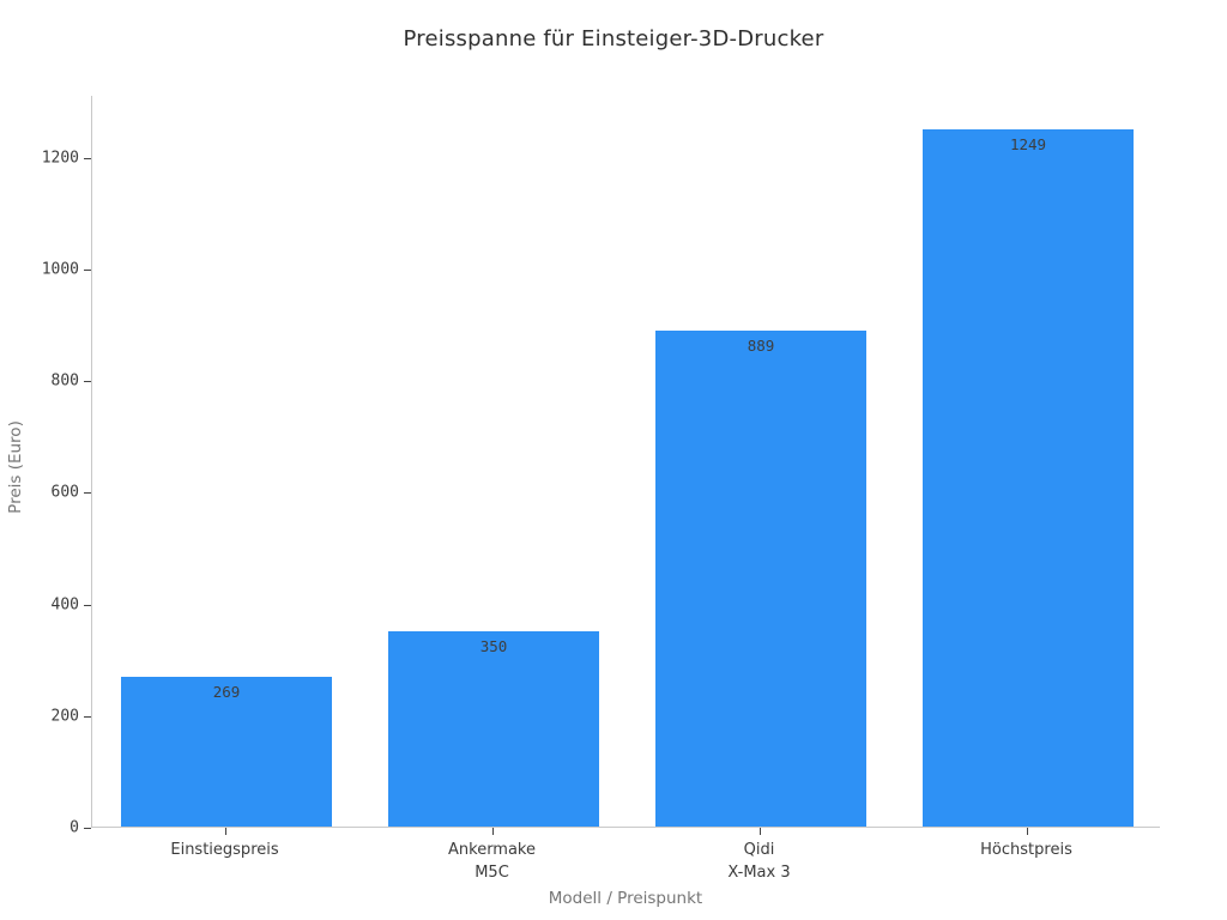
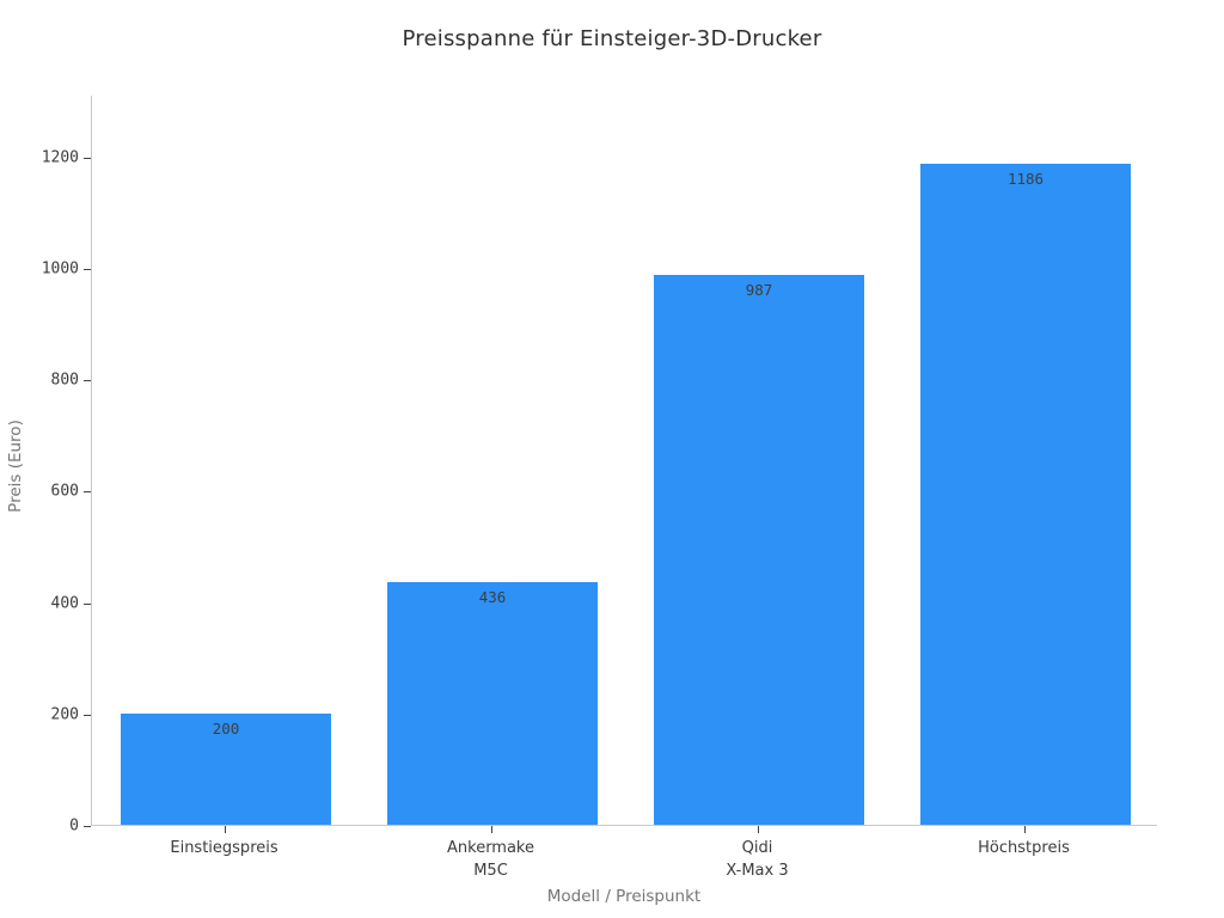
Einstiegspreis: 269 -> 200
Ankermake M5C: 350 -> 436
Qidi X-Max 3: 889 -> 987
Höchstpreis: 1249 -> 1186
